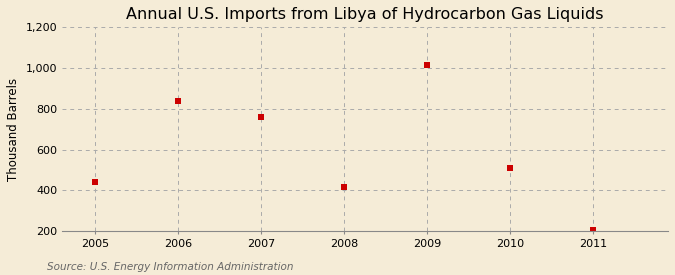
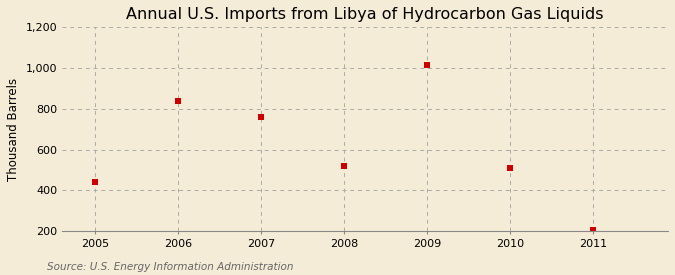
2008: 415 -> 520
